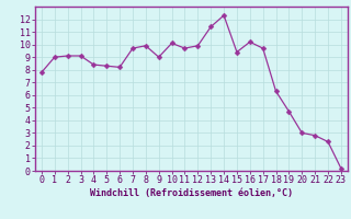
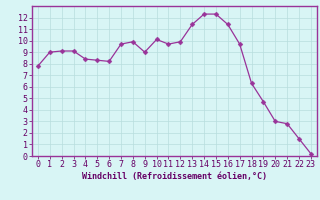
15: 9.4 -> 12.3
16: 10.2 -> 11.4
22: 2.3 -> 1.5
